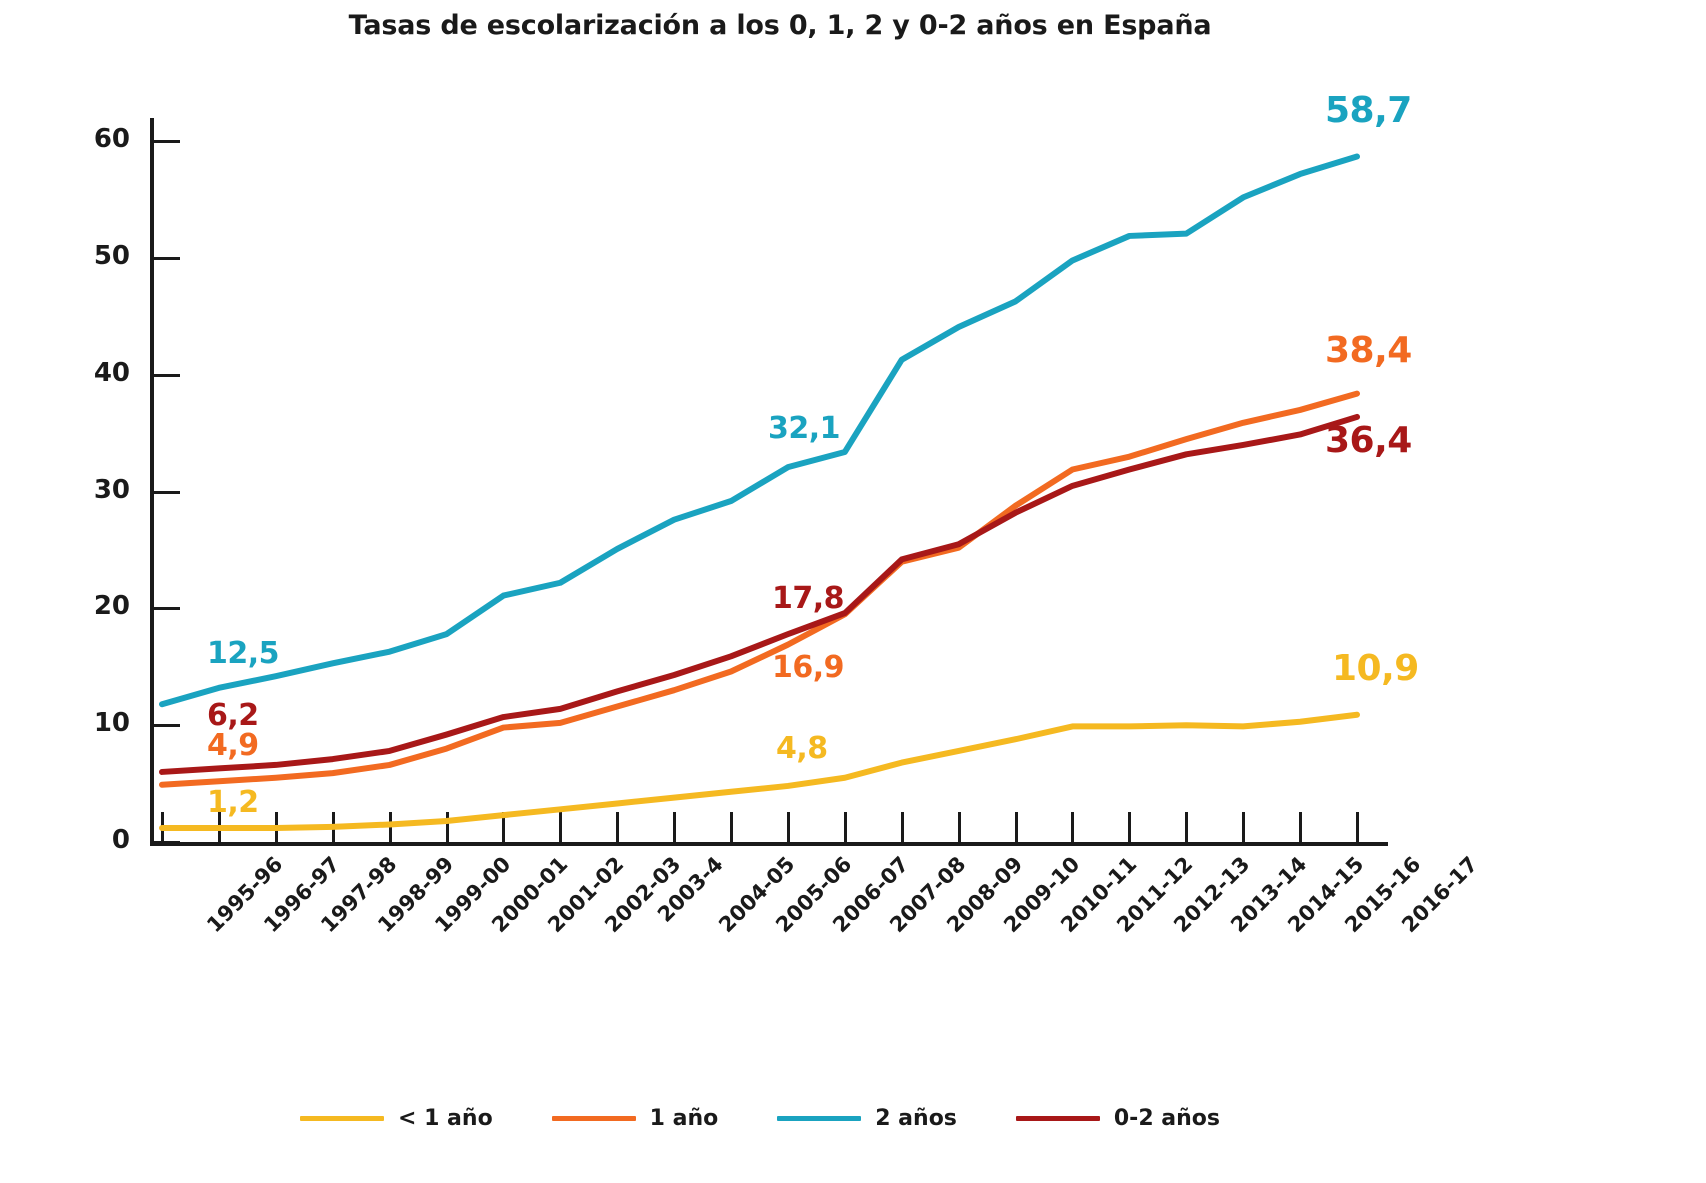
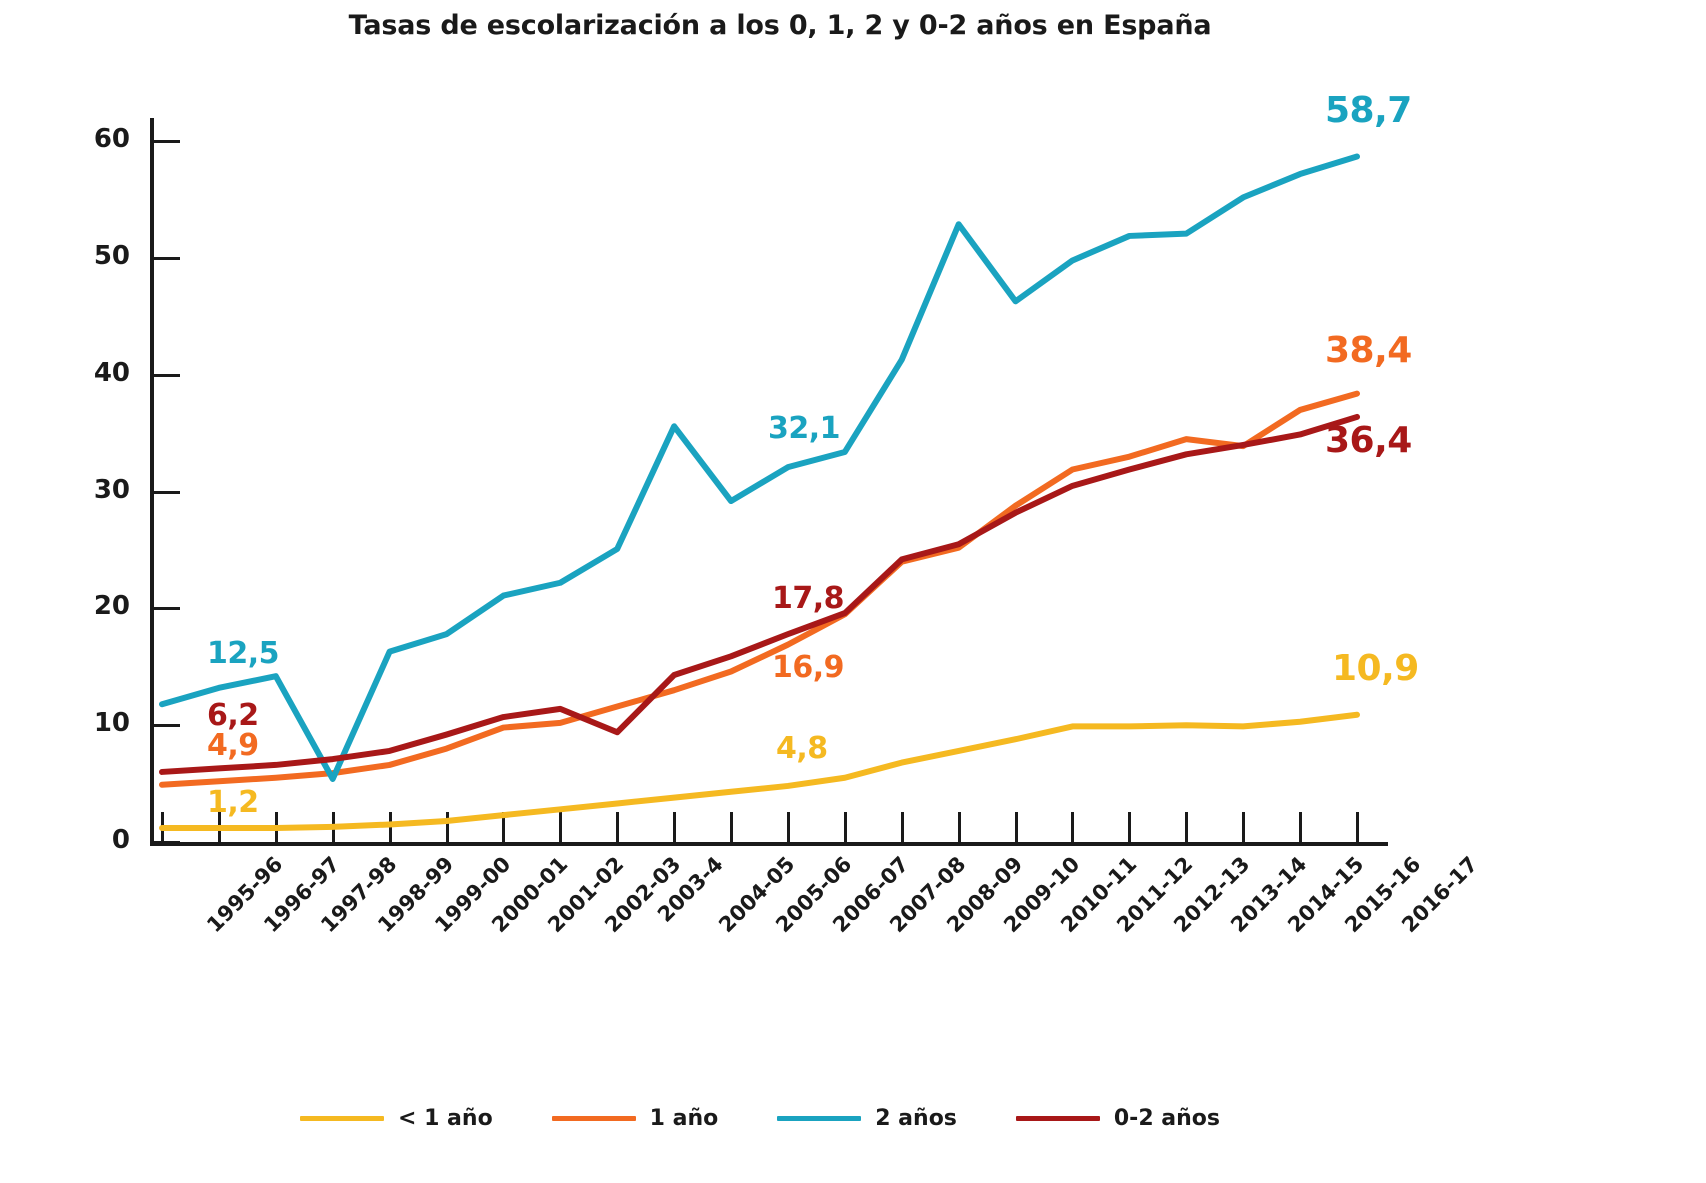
2 años/1998-99: 15.3 -> 5.4
0-2 años/2003-4: 12.9 -> 9.4
2 años/2004-05: 27.6 -> 35.6
2 años/2009-10: 44.1 -> 52.9
1 año/2014-15: 35.9 -> 33.9
